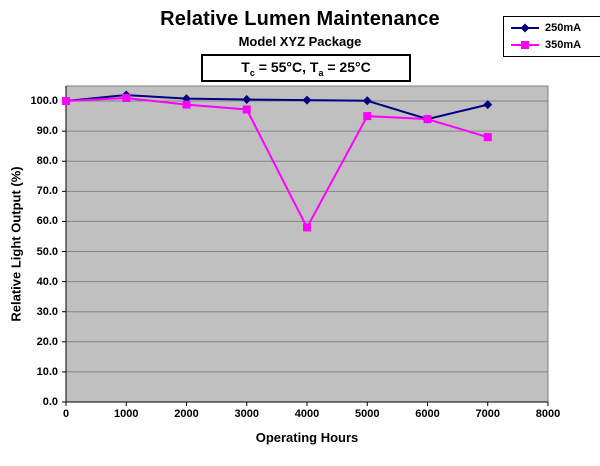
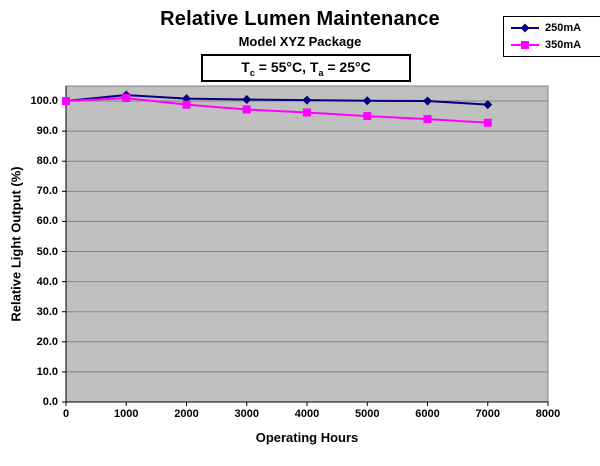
350mA/4000: 58 -> 96
250mA/6000: 94 -> 100
350mA/7000: 88 -> 93
